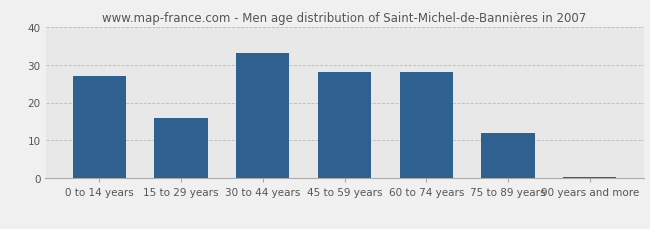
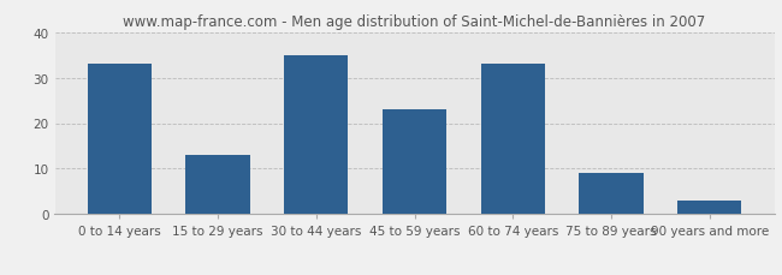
0 to 14 years: 27.0 -> 33.0
15 to 29 years: 16.0 -> 13.0
30 to 44 years: 33.0 -> 35.0
45 to 59 years: 28.0 -> 23.0
60 to 74 years: 28.0 -> 33.0
75 to 89 years: 12.0 -> 9.0
90 years and more: 0.5 -> 3.0
